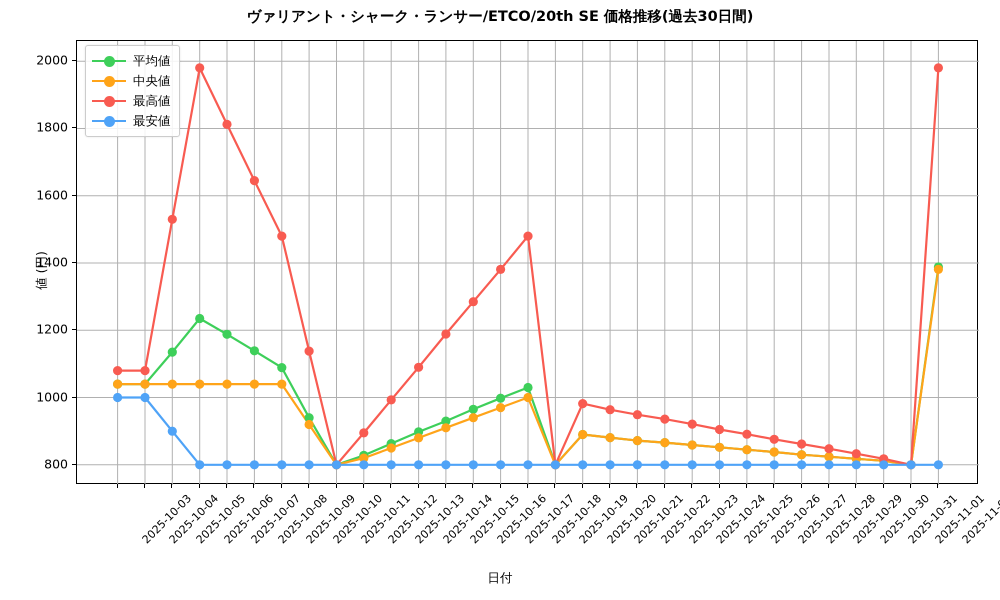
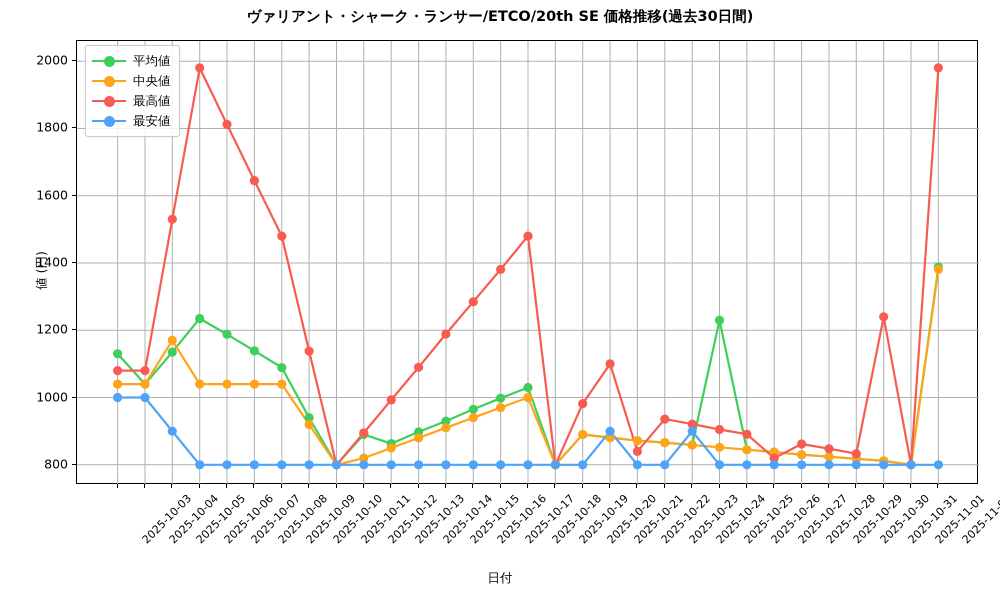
平均値/2025-10-03: 1040 -> 1130
中央値/2025-10-05: 1040 -> 1170
平均値/2025-10-12: 830 -> 890
最高値/2025-10-21: 960 -> 1100
最安値/2025-10-21: 800 -> 900
最高値/2025-10-22: 950 -> 840
最安値/2025-10-24: 800 -> 900
平均値/2025-10-25: 850 -> 1230
最高値/2025-10-27: 880 -> 820
最高値/2025-10-31: 820 -> 1240
